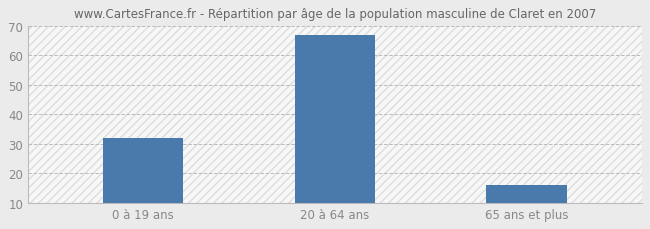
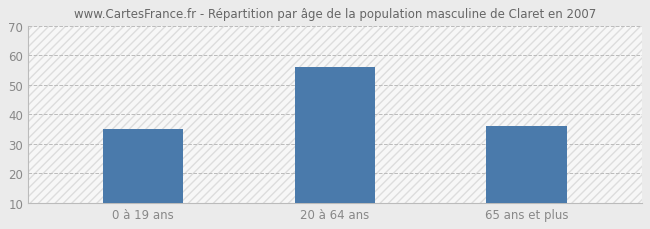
0 à 19 ans: 32 -> 35
20 à 64 ans: 67 -> 56
65 ans et plus: 16 -> 36
